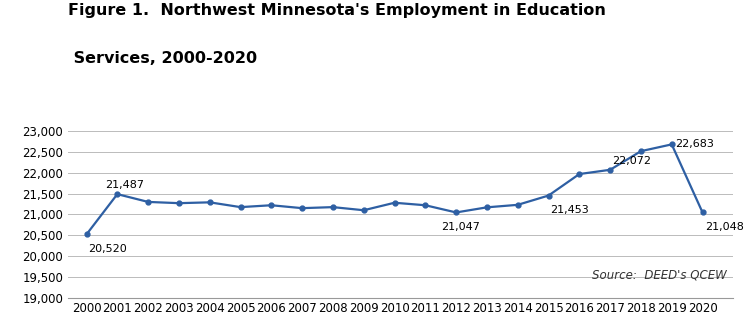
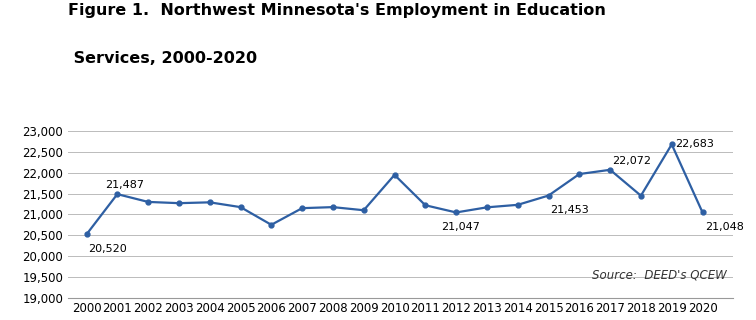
2006: 21,220 -> 20,750
2010: 21,280 -> 21,950
2018: 22,520 -> 21,450
